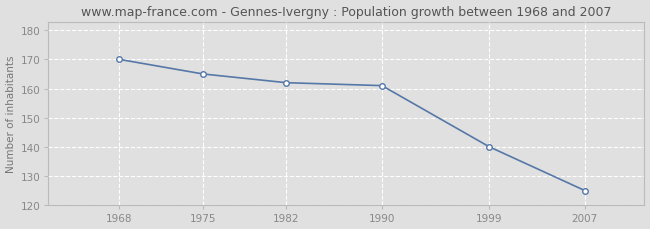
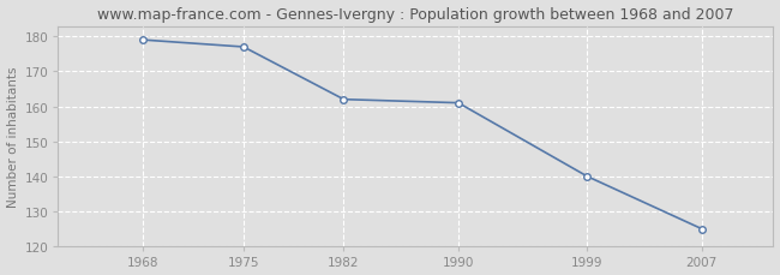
1968: 170 -> 179
1975: 165 -> 177
